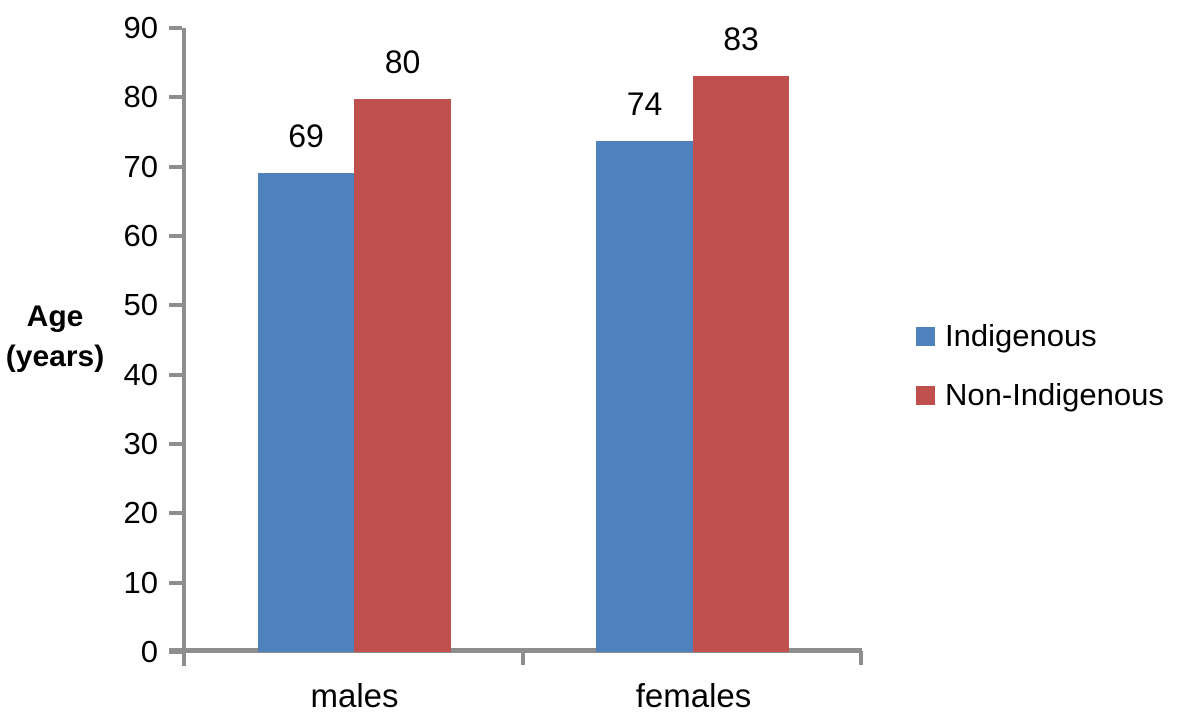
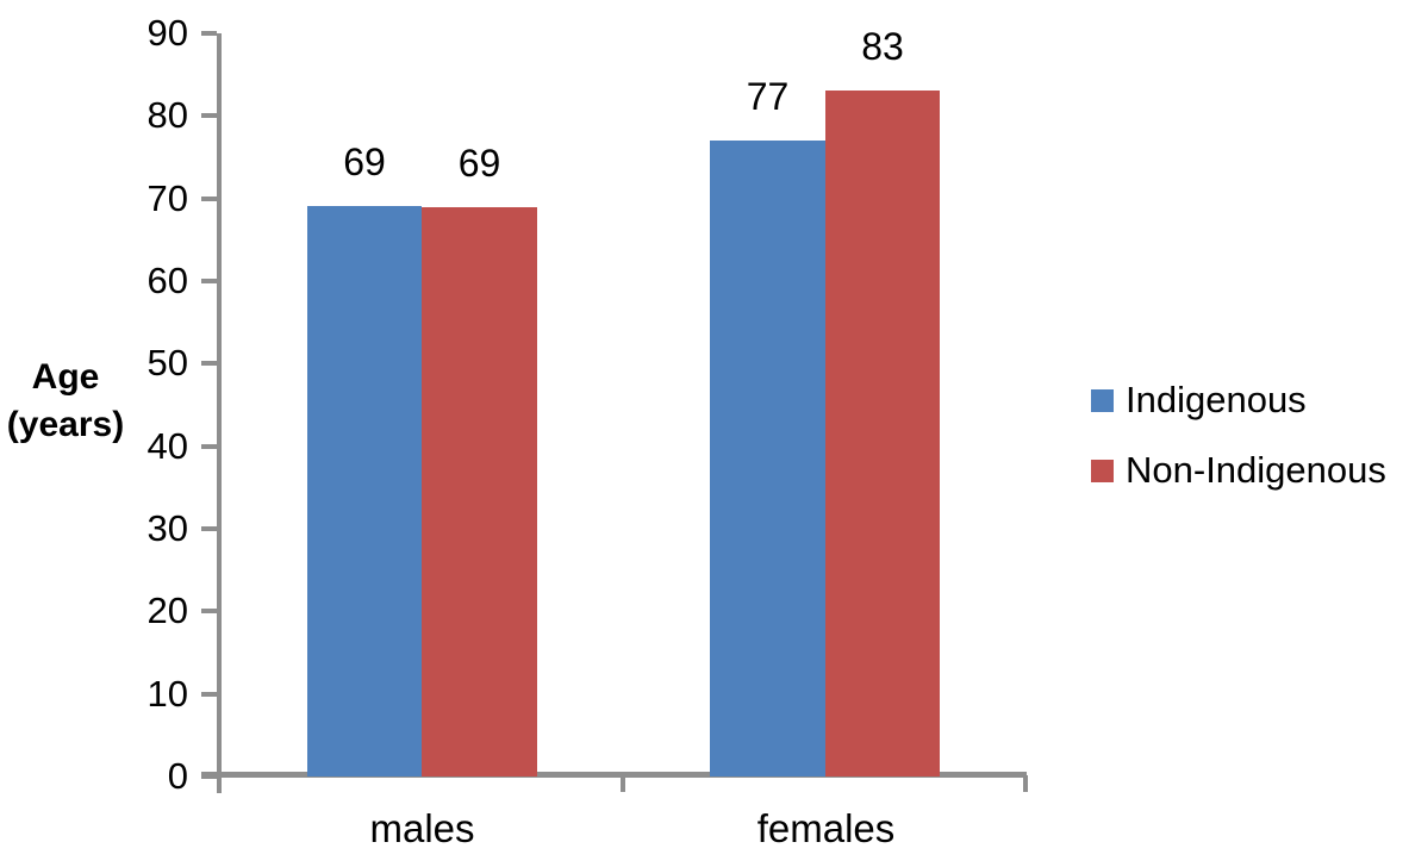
Non-Indigenous/males: 80 -> 69
Indigenous/females: 74 -> 77
